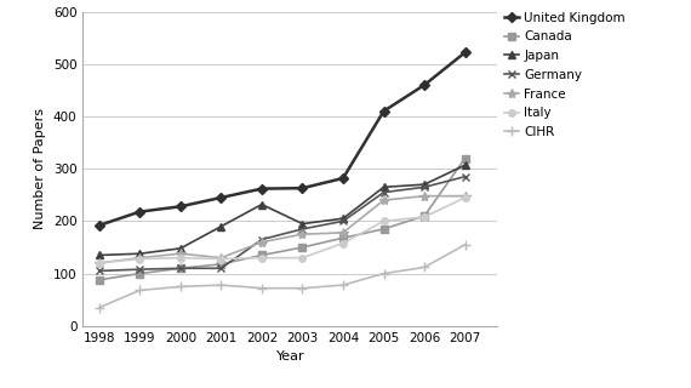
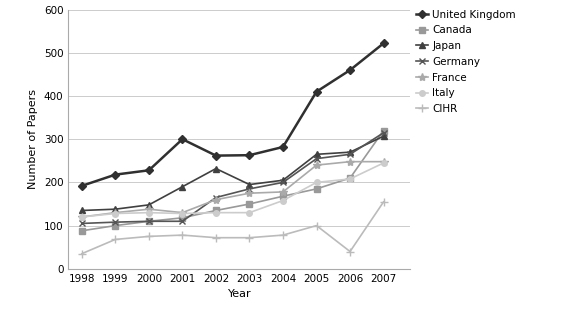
United Kingdom/2001: 245 -> 300
CIHR/2006: 112 -> 40
Germany/2007: 285 -> 315
